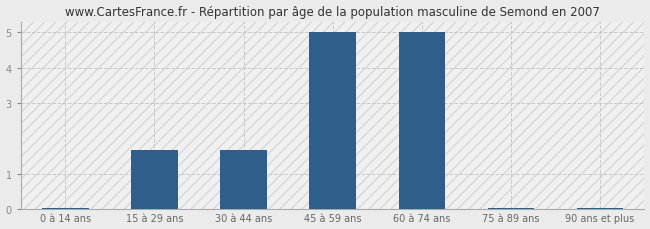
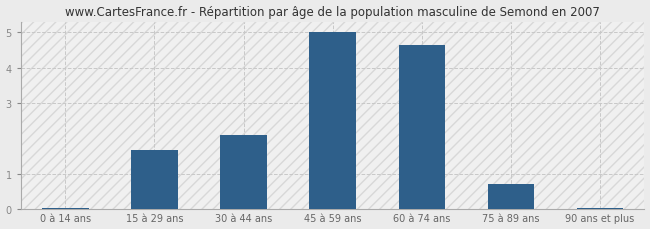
30 à 44 ans: 1.67 -> 2.10
60 à 74 ans: 5.00 -> 4.65
75 à 89 ans: 0.04 -> 0.70
